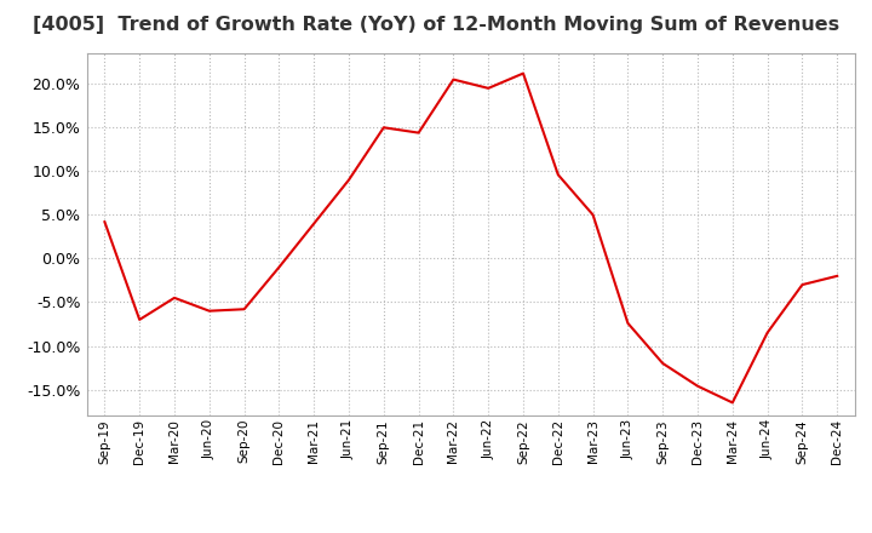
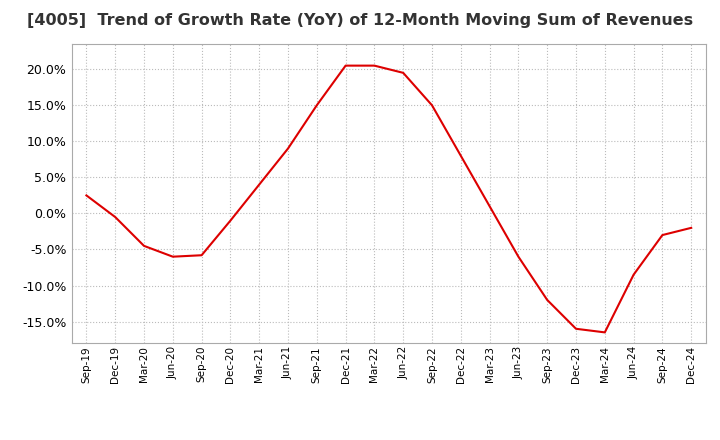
Sep-19: 4.2% -> 2.5%
Dec-19: -7.0% -> -0.5%
Dec-21: 14.4% -> 20.5%
Sep-22: 21.2% -> 15.0%
Dec-22: 9.6% -> 8.0%
Mar-23: 5.0% -> 1.0%
Jun-23: -7.4% -> -6.0%
Dec-23: -14.6% -> -16.0%
